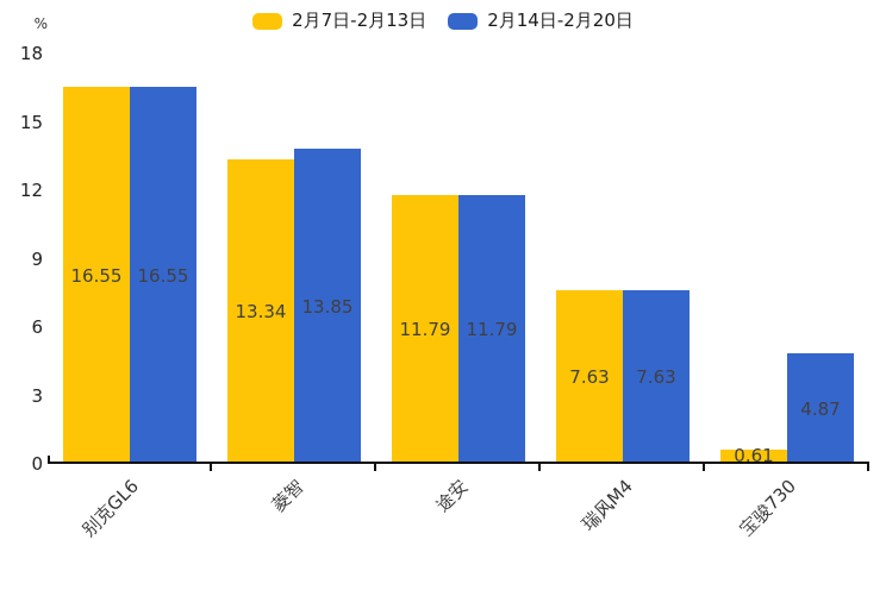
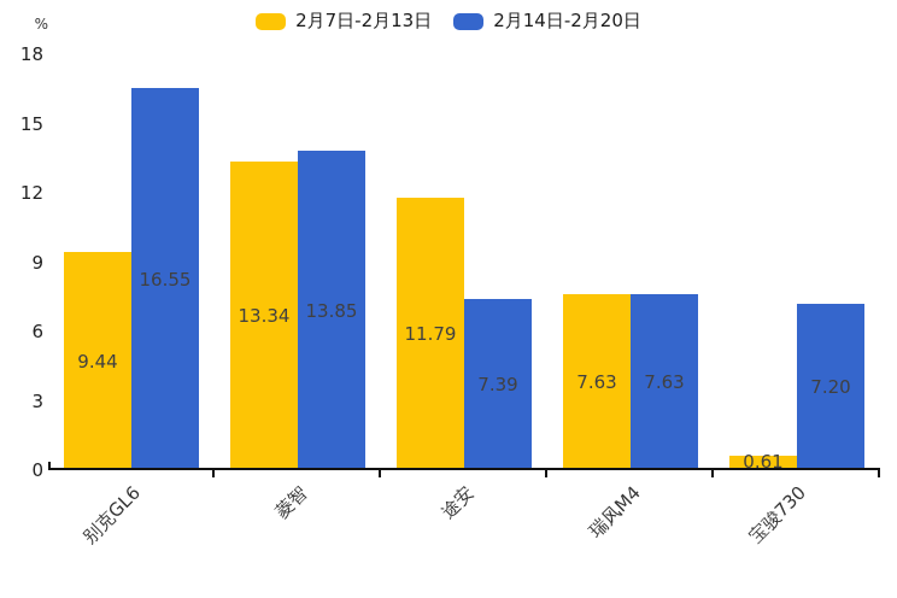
2月7日-2月13日/别克GL6: 16.55 -> 9.44
2月14日-2月20日/途安: 11.79 -> 7.39
2月14日-2月20日/宝骏730: 4.87 -> 7.20
